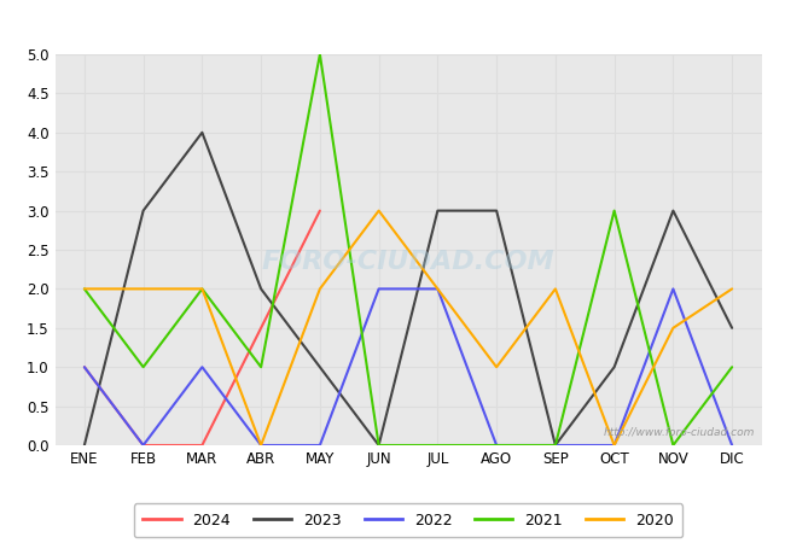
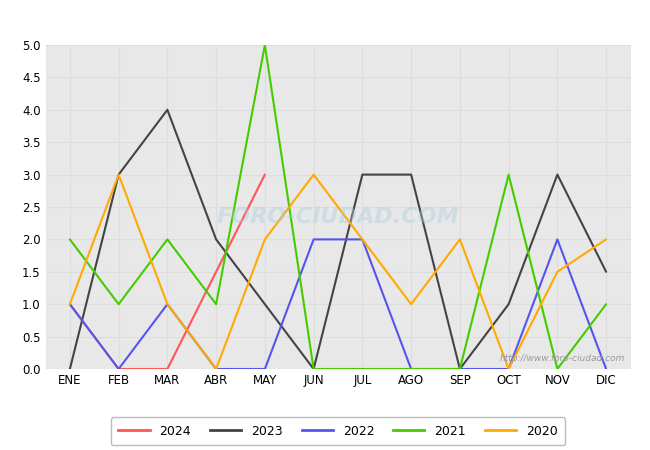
2020/ENE: 2.0 -> 1.0
2020/FEB: 2.0 -> 3.0
2020/MAR: 2.0 -> 1.0
